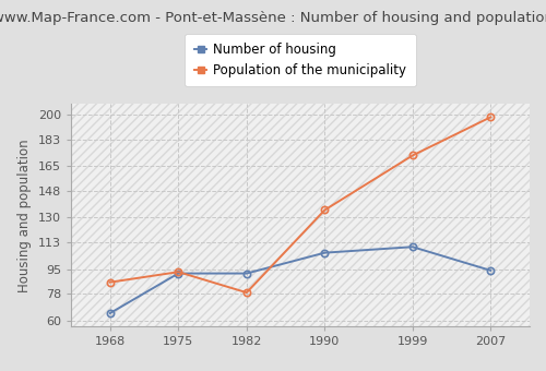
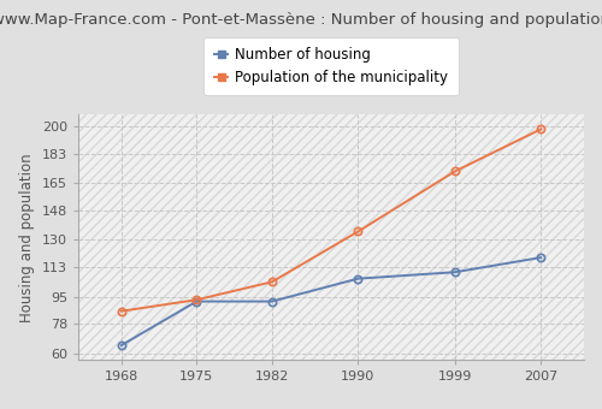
Population of the municipality/1982: 79 -> 104
Number of housing/2007: 94 -> 119
